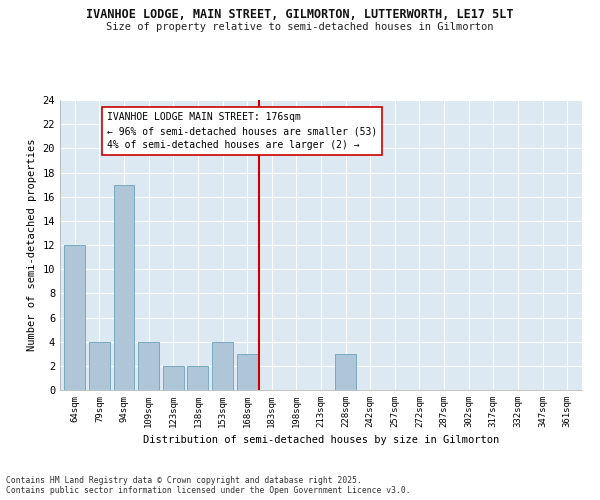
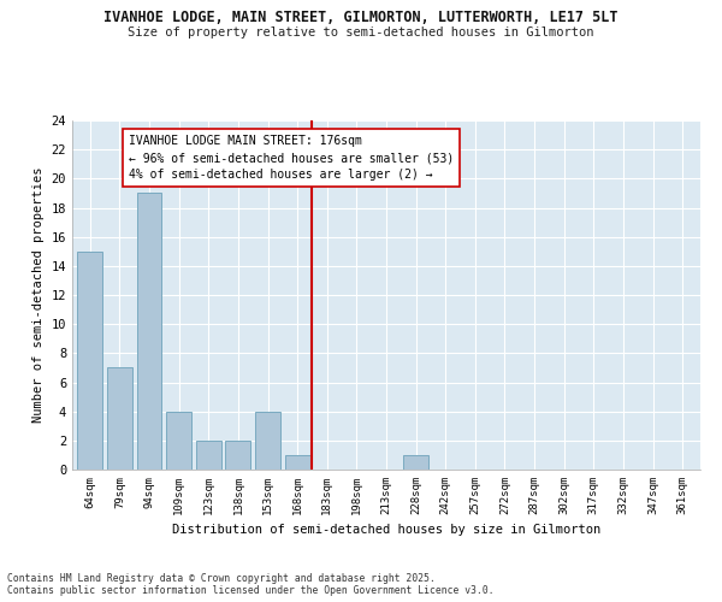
64sqm: 12 -> 15
79sqm: 4 -> 7
94sqm: 17 -> 19
168sqm: 3 -> 1
228sqm: 3 -> 1
